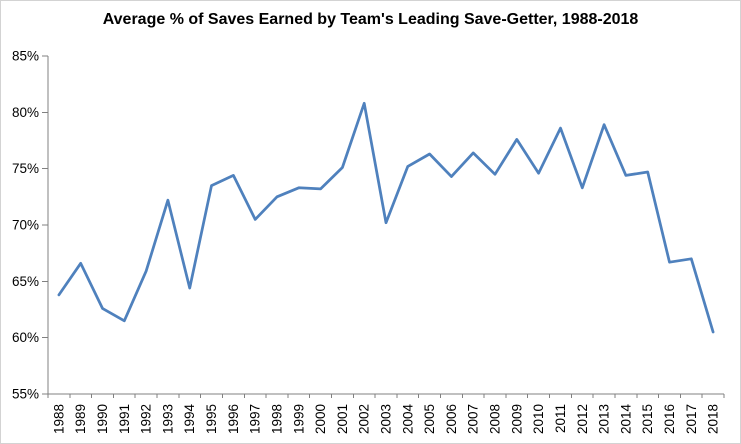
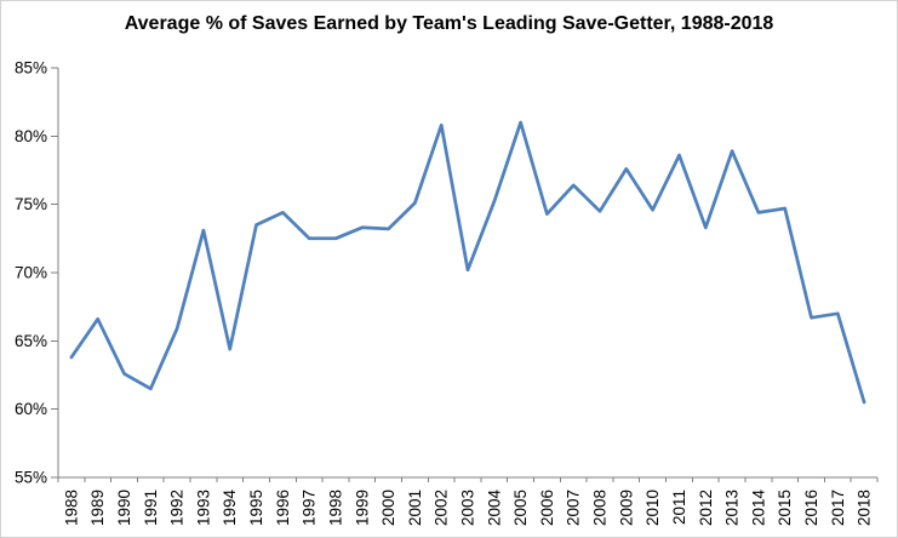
1993: 72.2% -> 73.1%
1997: 70.5% -> 72.5%
2005: 76.3% -> 81.0%
